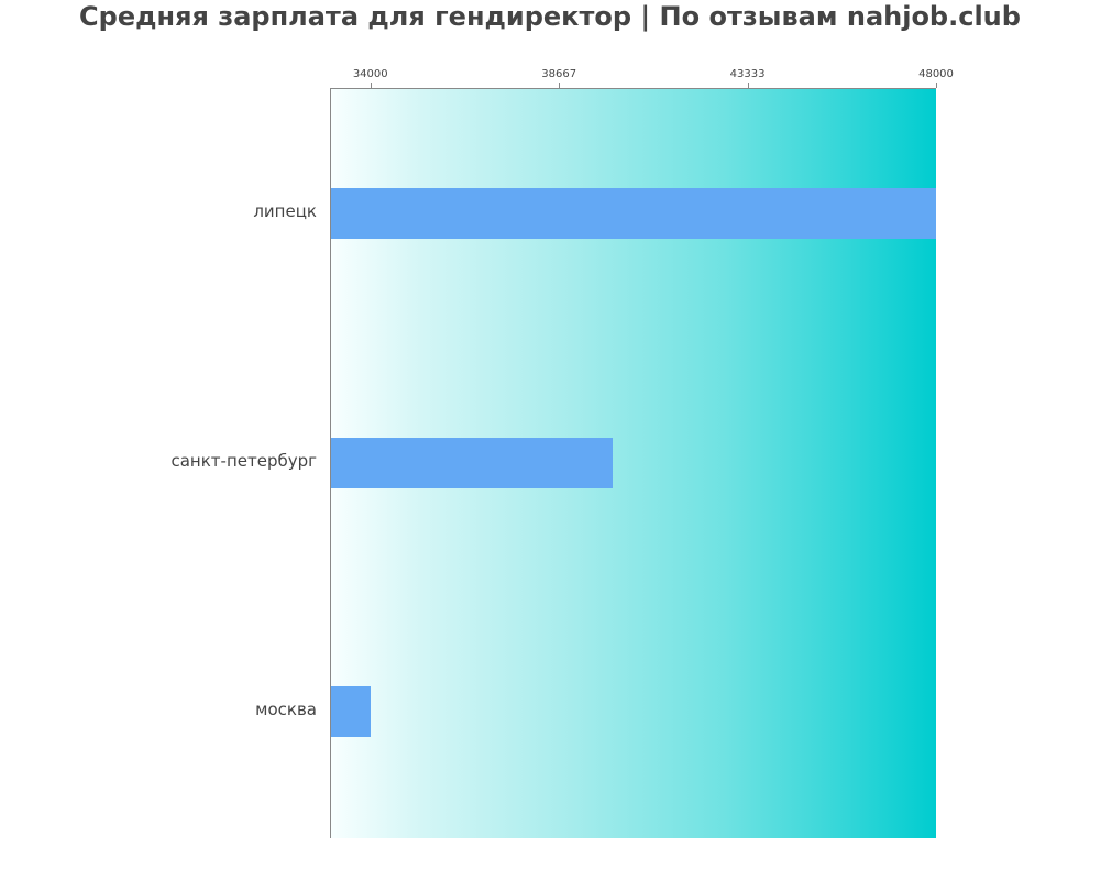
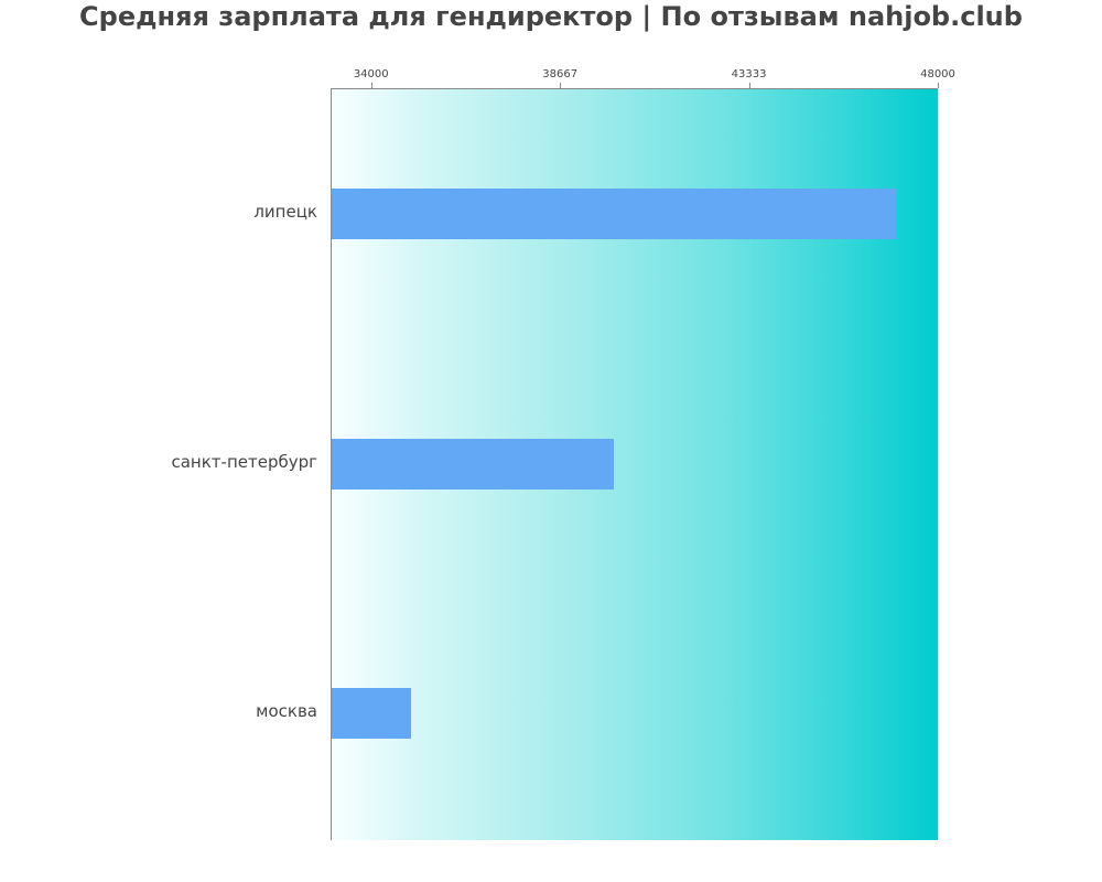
липецк: 48000 -> 47000
москва: 34000 -> 35000
